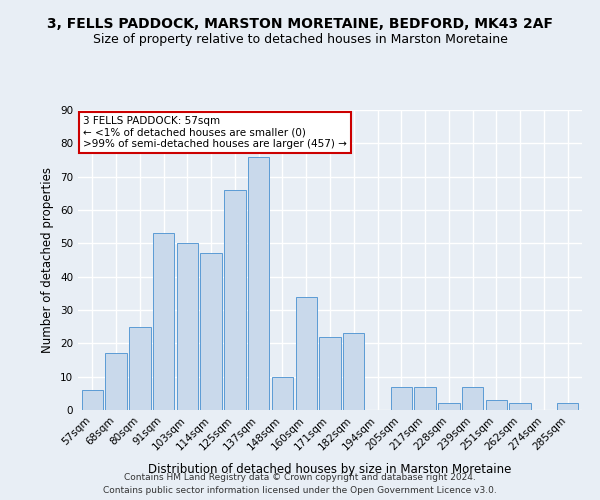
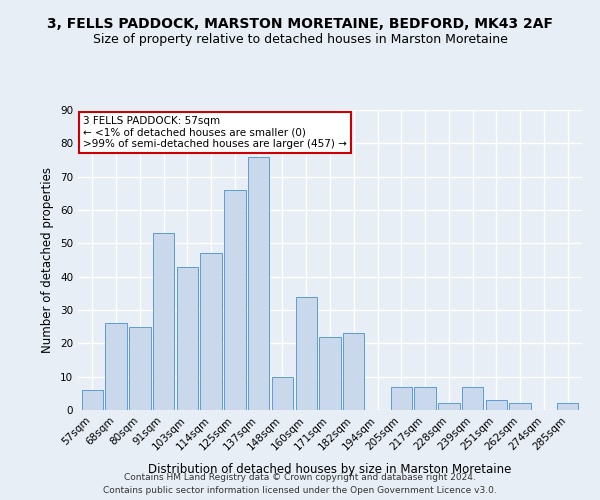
68sqm: 17 -> 26
103sqm: 50 -> 43
